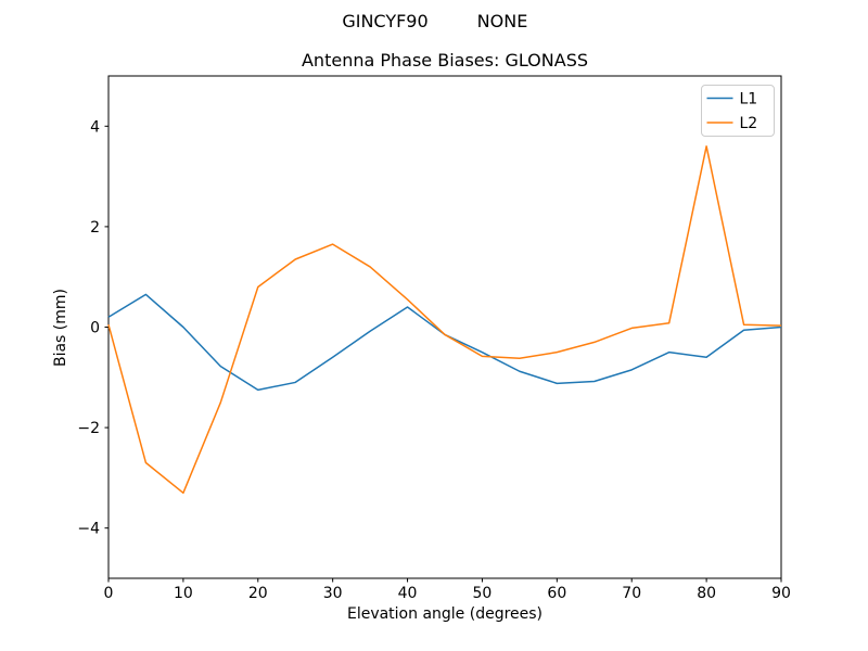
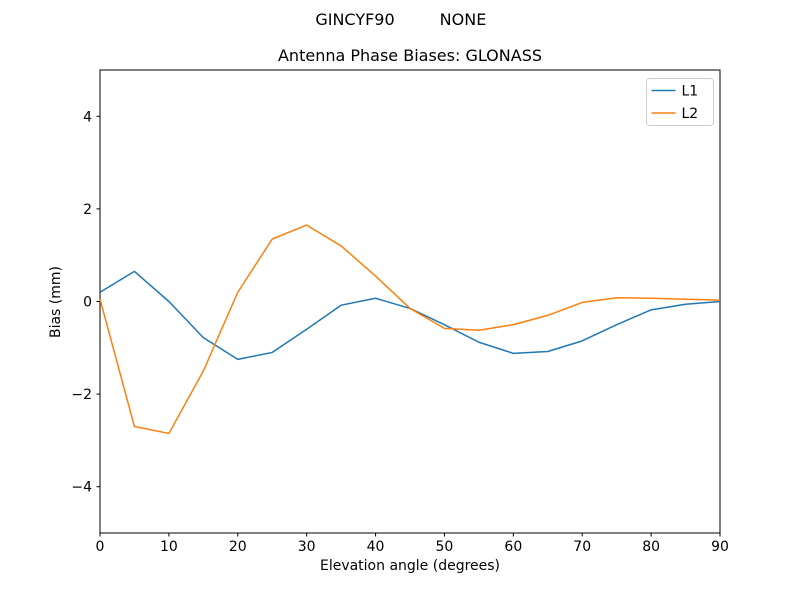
L2/10: -3.3 -> -2.9
L2/20: 0.8 -> 0.2
L1/40: 0.4 -> 0.1
L1/80: -0.6 -> -0.2
L2/80: 3.6 -> 0.1
